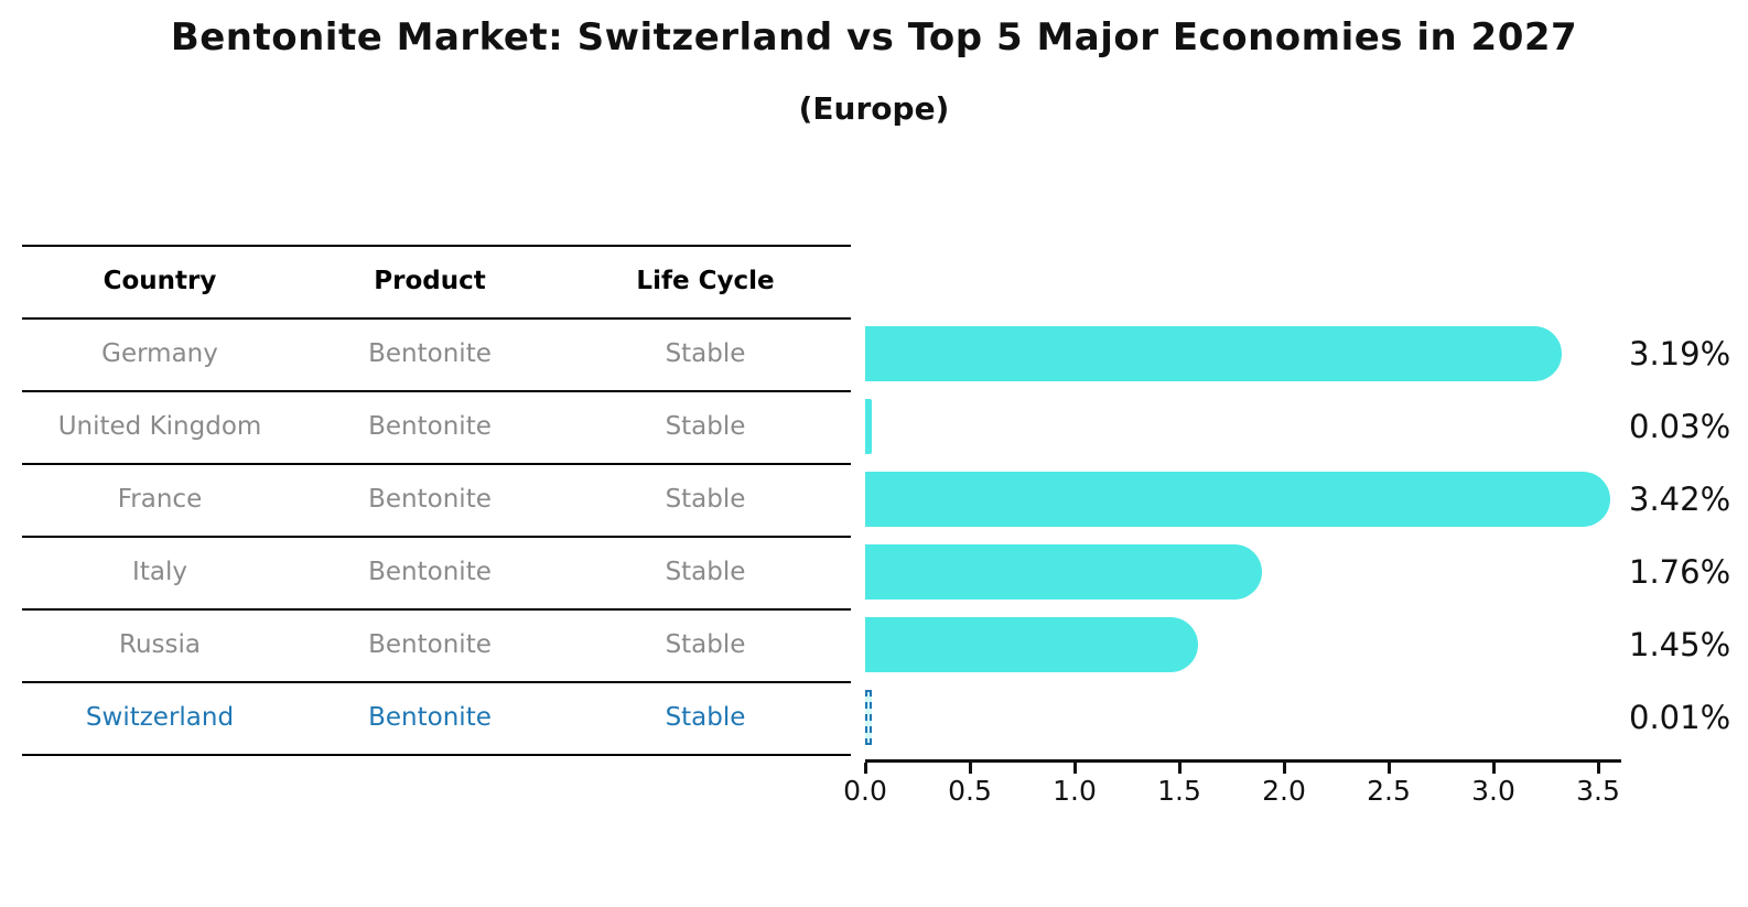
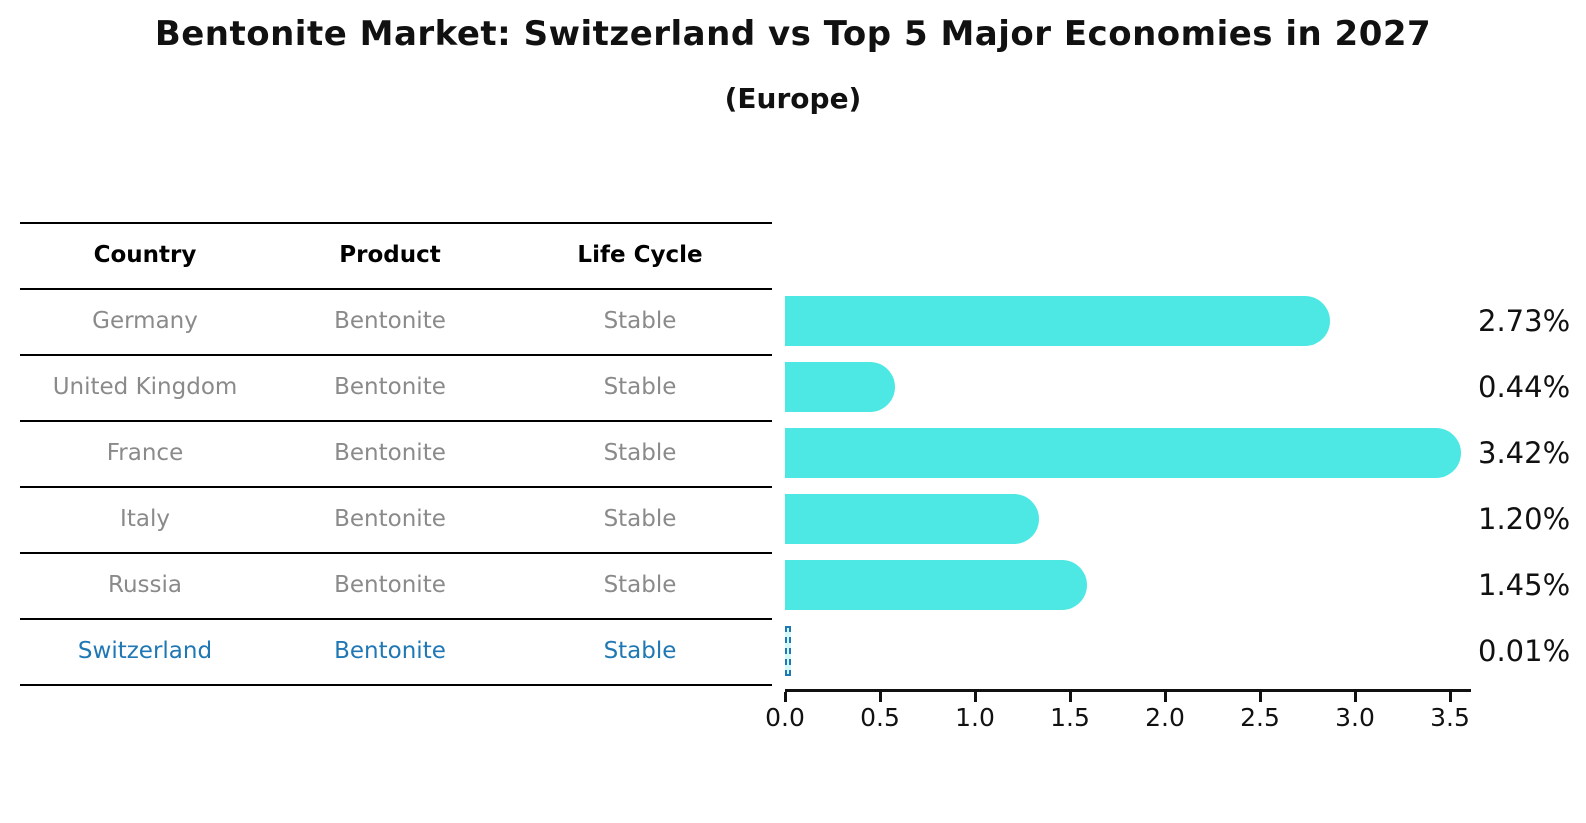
Germany: 3.19% -> 2.73%
United Kingdom: 0.03% -> 0.44%
Italy: 1.76% -> 1.20%
